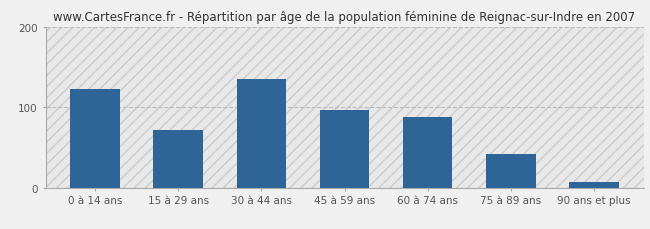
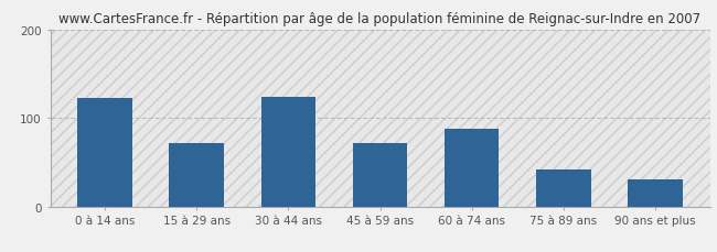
30 à 44 ans: 135 -> 124
45 à 59 ans: 97 -> 72
90 ans et plus: 7 -> 30
